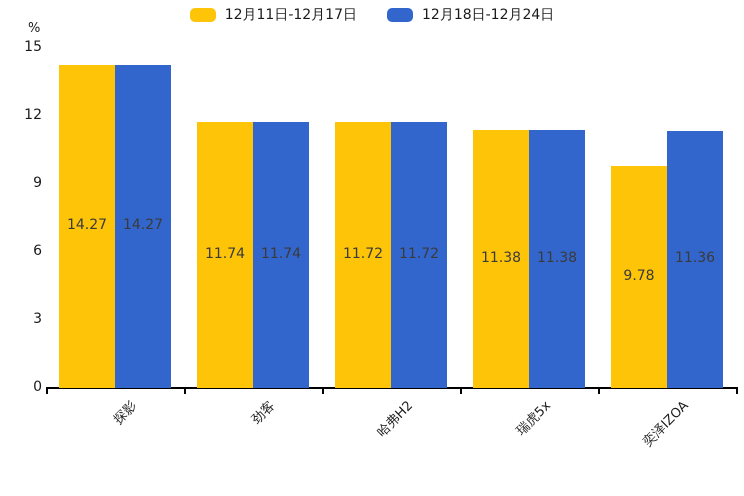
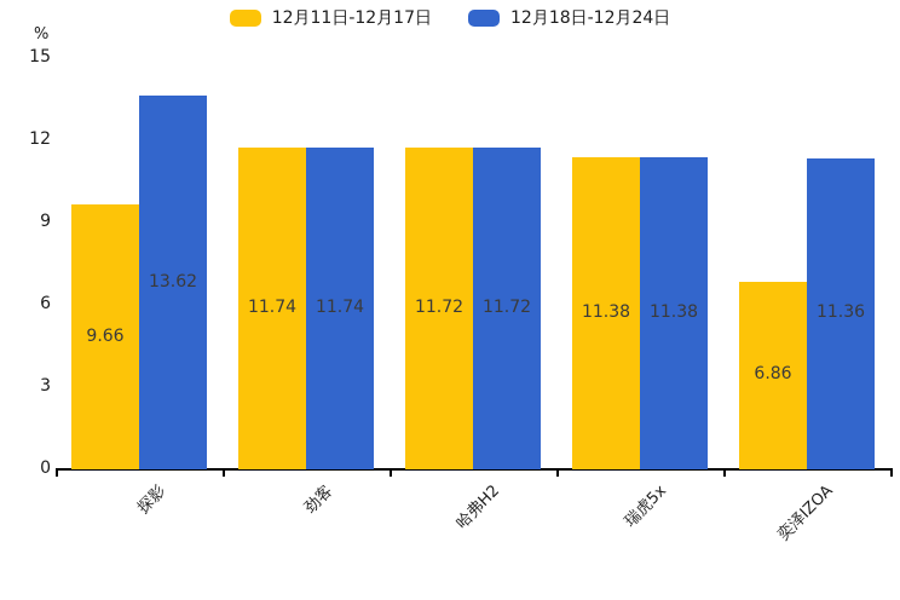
12月11日-12月17日/探影: 14.27 -> 9.66
12月18日-12月24日/探影: 14.27 -> 13.62
12月11日-12月17日/奕泽IZOA: 9.78 -> 6.86
